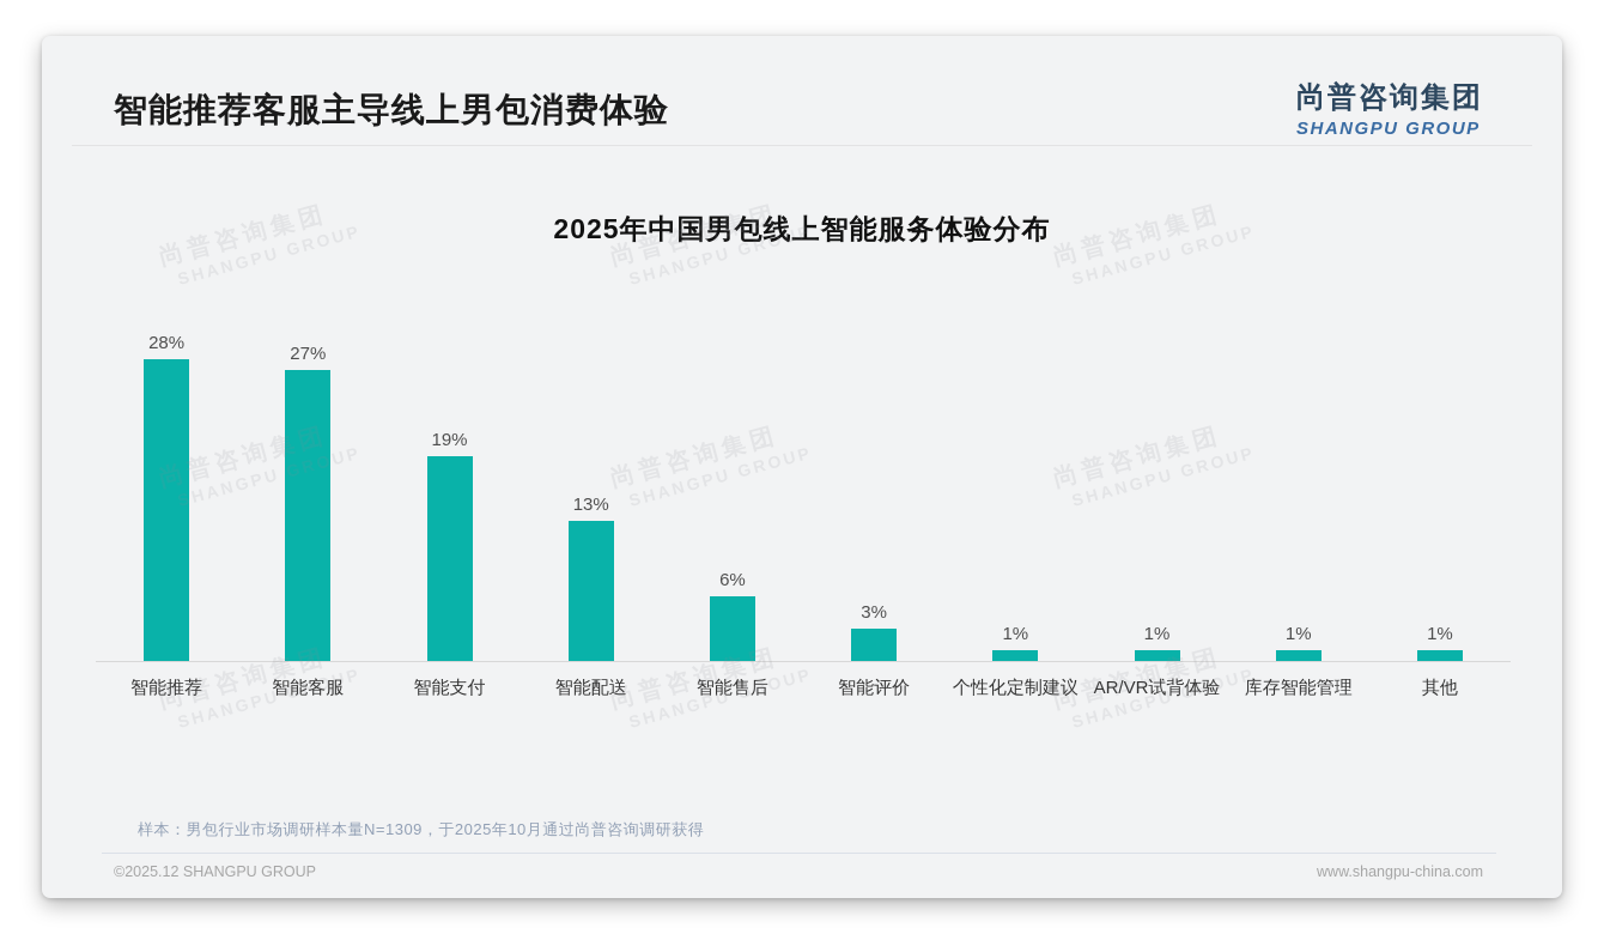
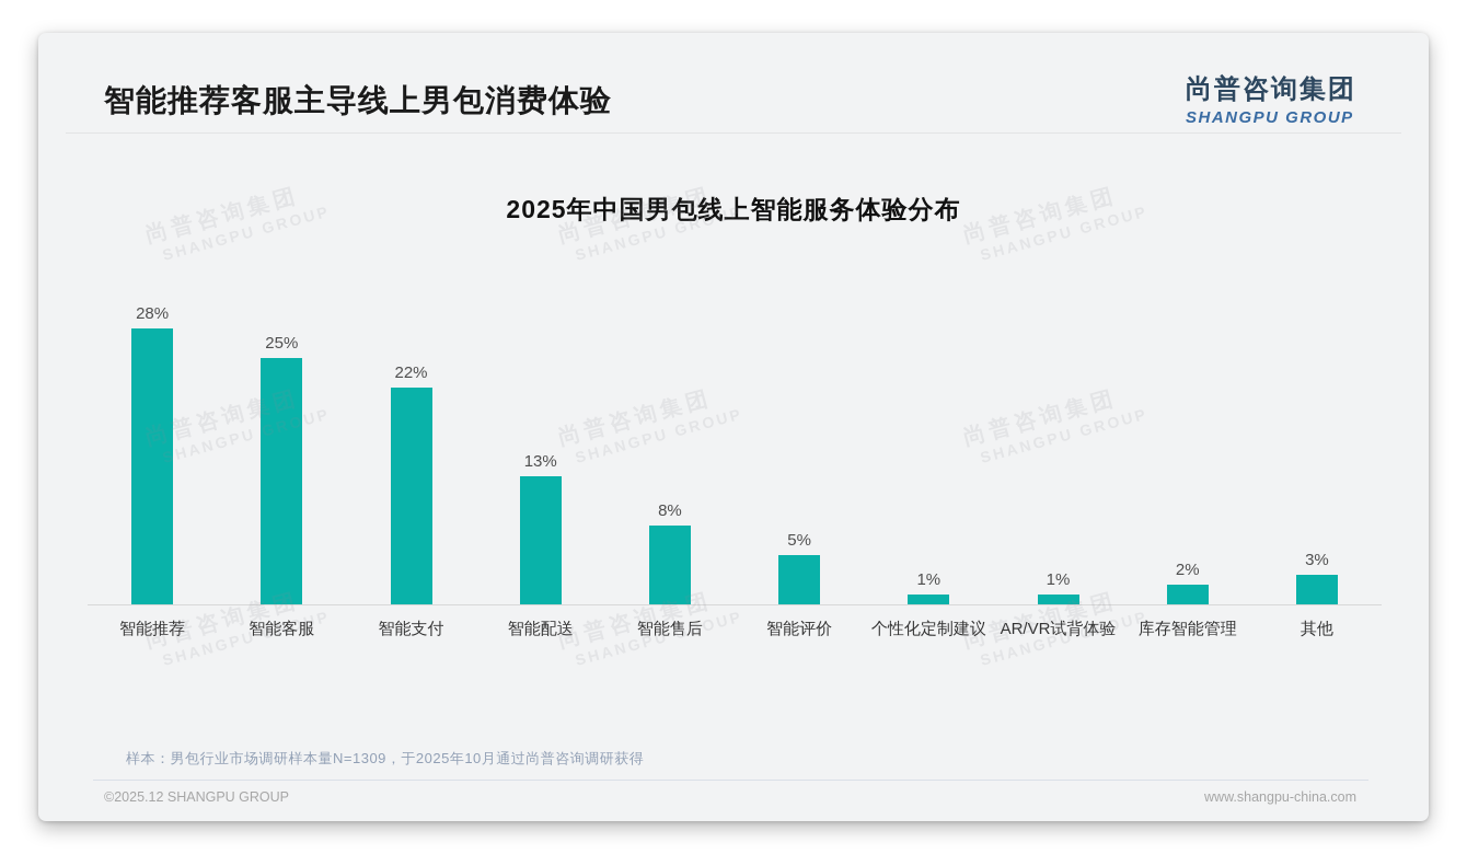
智能客服: 27% -> 25%
智能支付: 19% -> 22%
智能售后: 6% -> 8%
智能评价: 3% -> 5%
库存智能管理: 1% -> 2%
其他: 1% -> 3%
